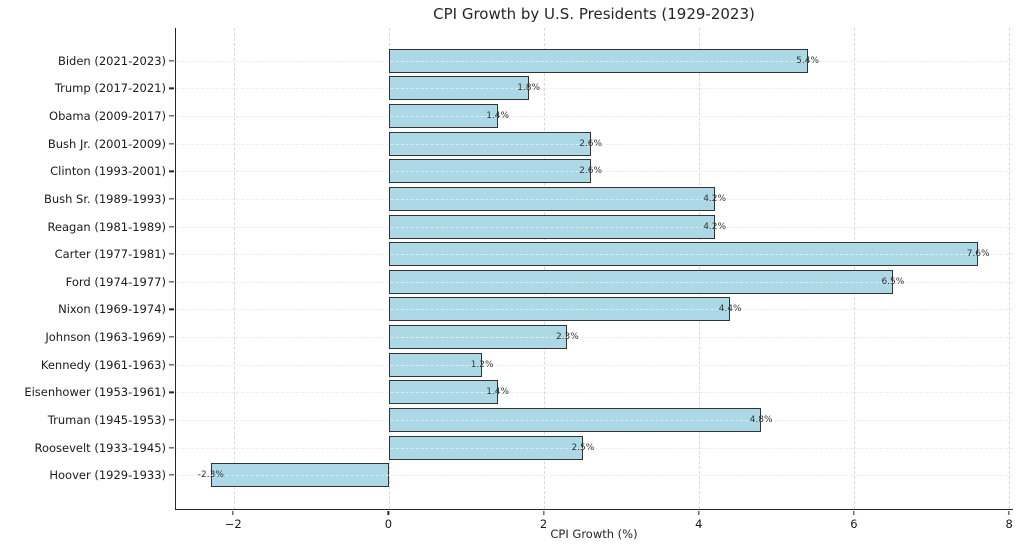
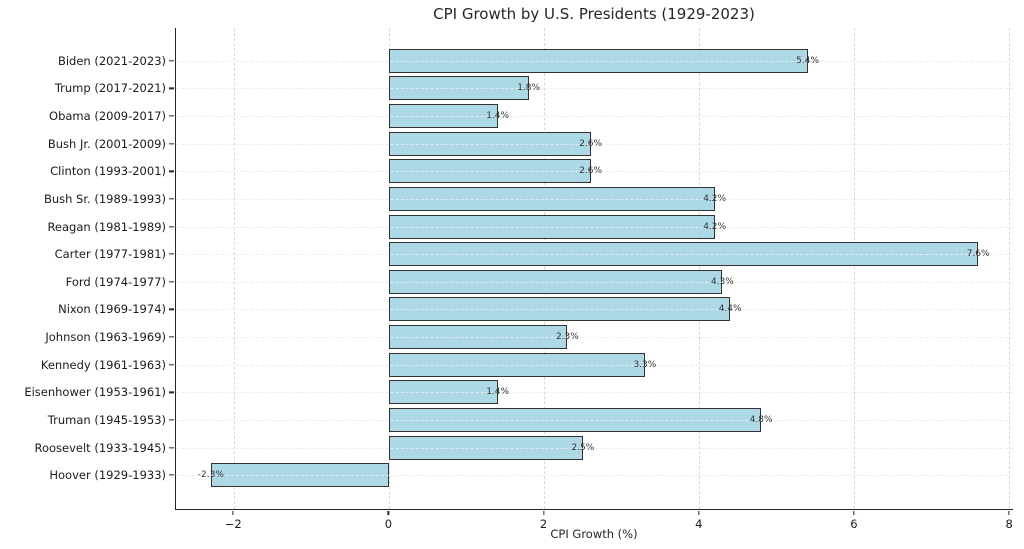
Ford (1974-1977): 6.5% -> 4.3%
Kennedy (1961-1963): 1.2% -> 3.3%
